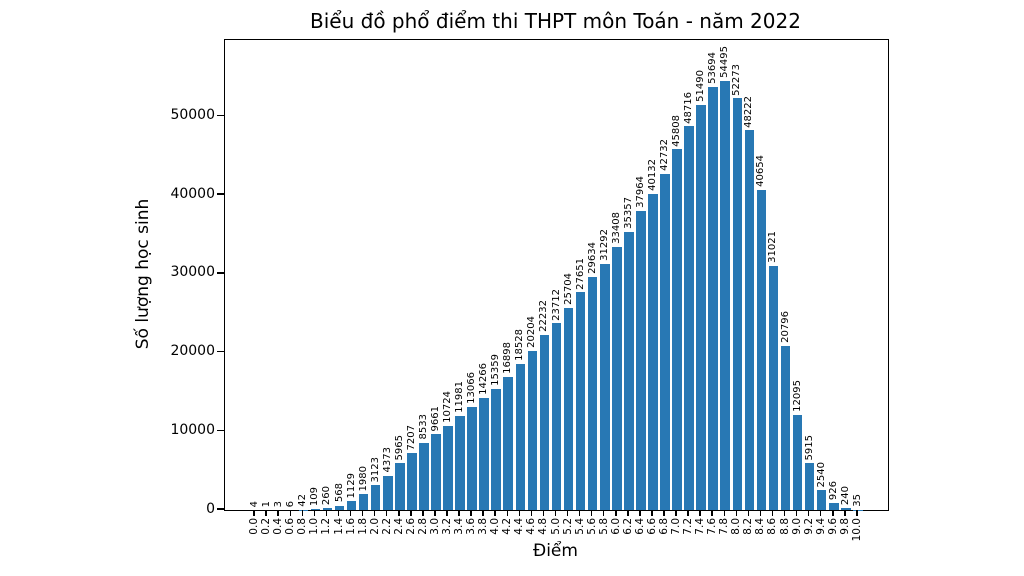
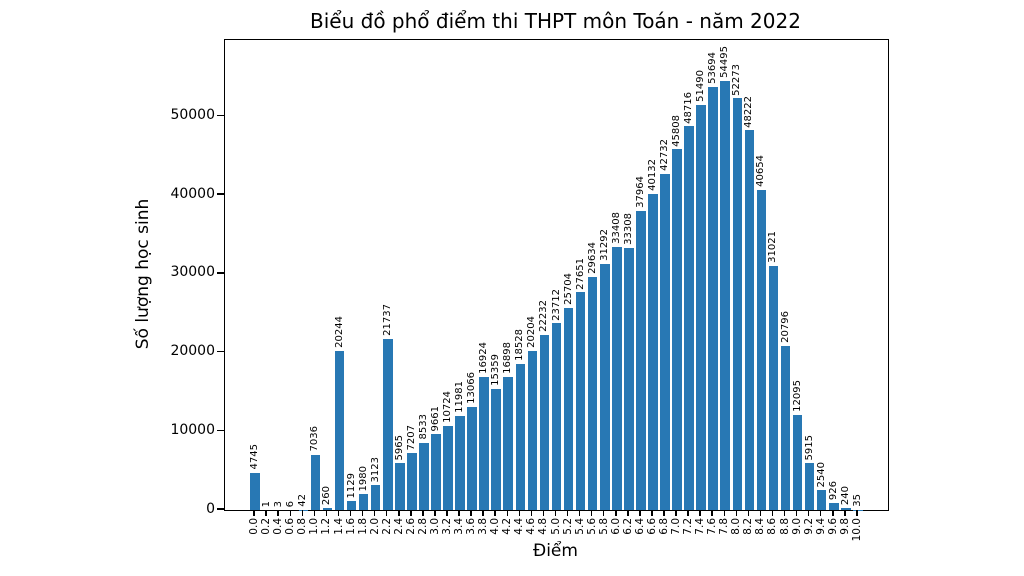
0.0: 4 -> 4745
1.0: 109 -> 7036
1.4: 568 -> 20244
2.2: 4373 -> 21737
3.8: 14266 -> 16924
6.2: 35357 -> 33308
